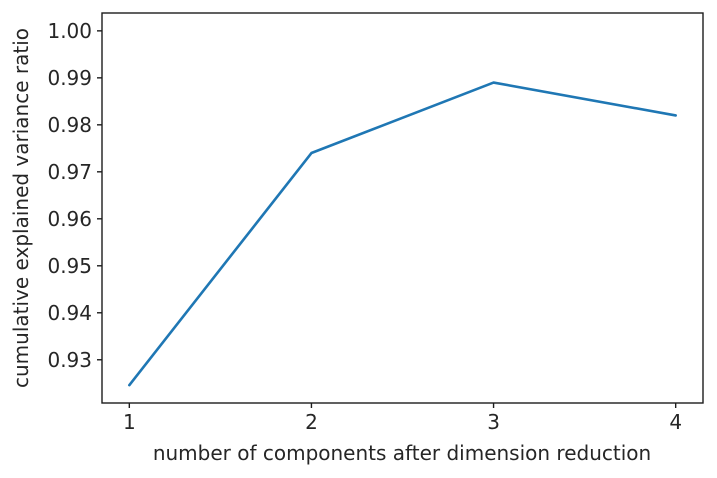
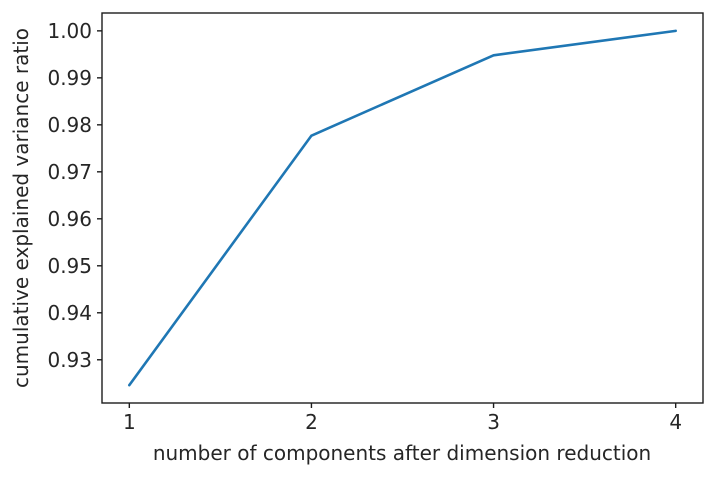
2: 0.974 -> 0.978
3: 0.989 -> 0.995
4: 0.982 -> 1.000
